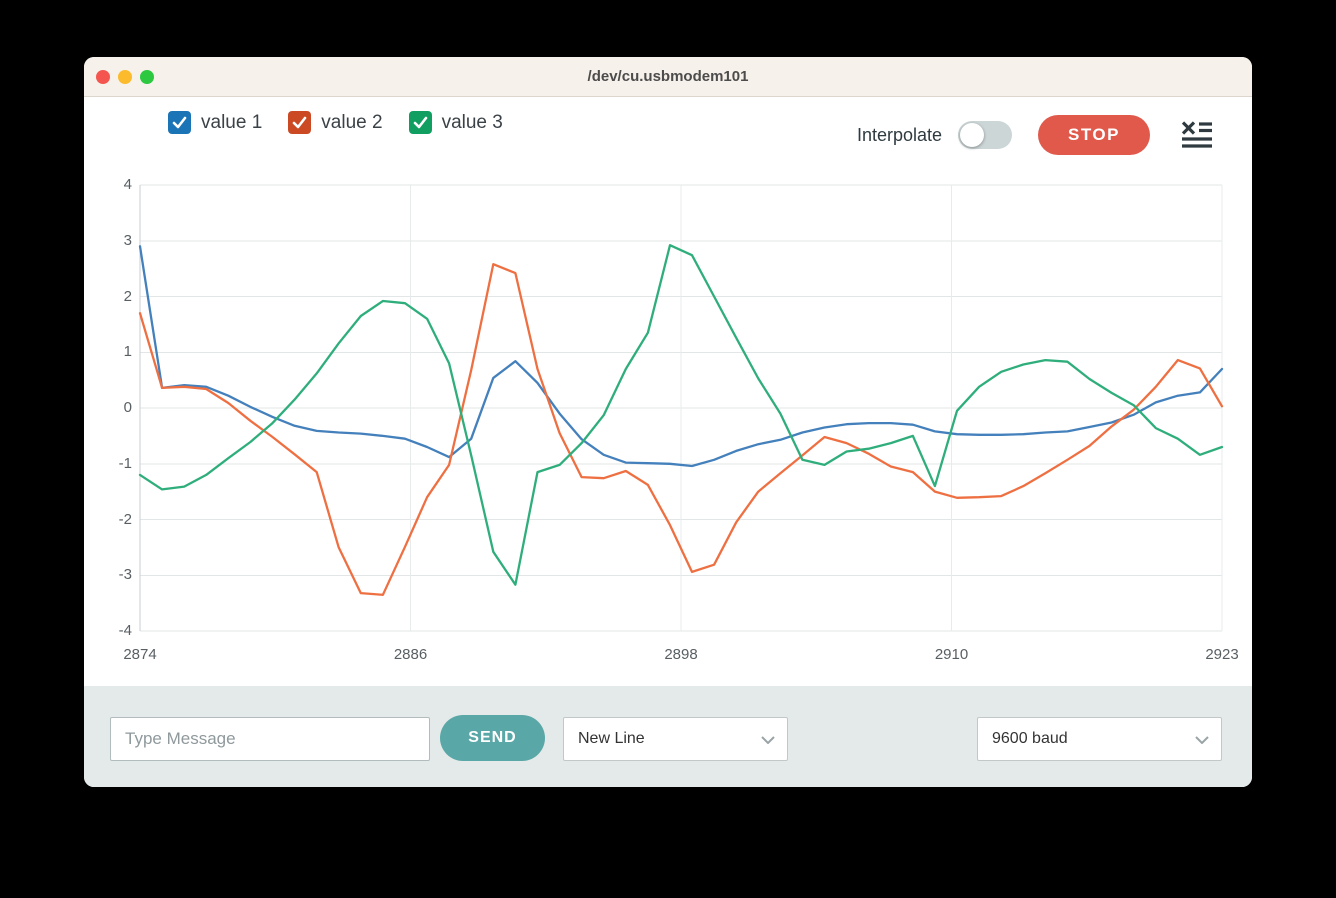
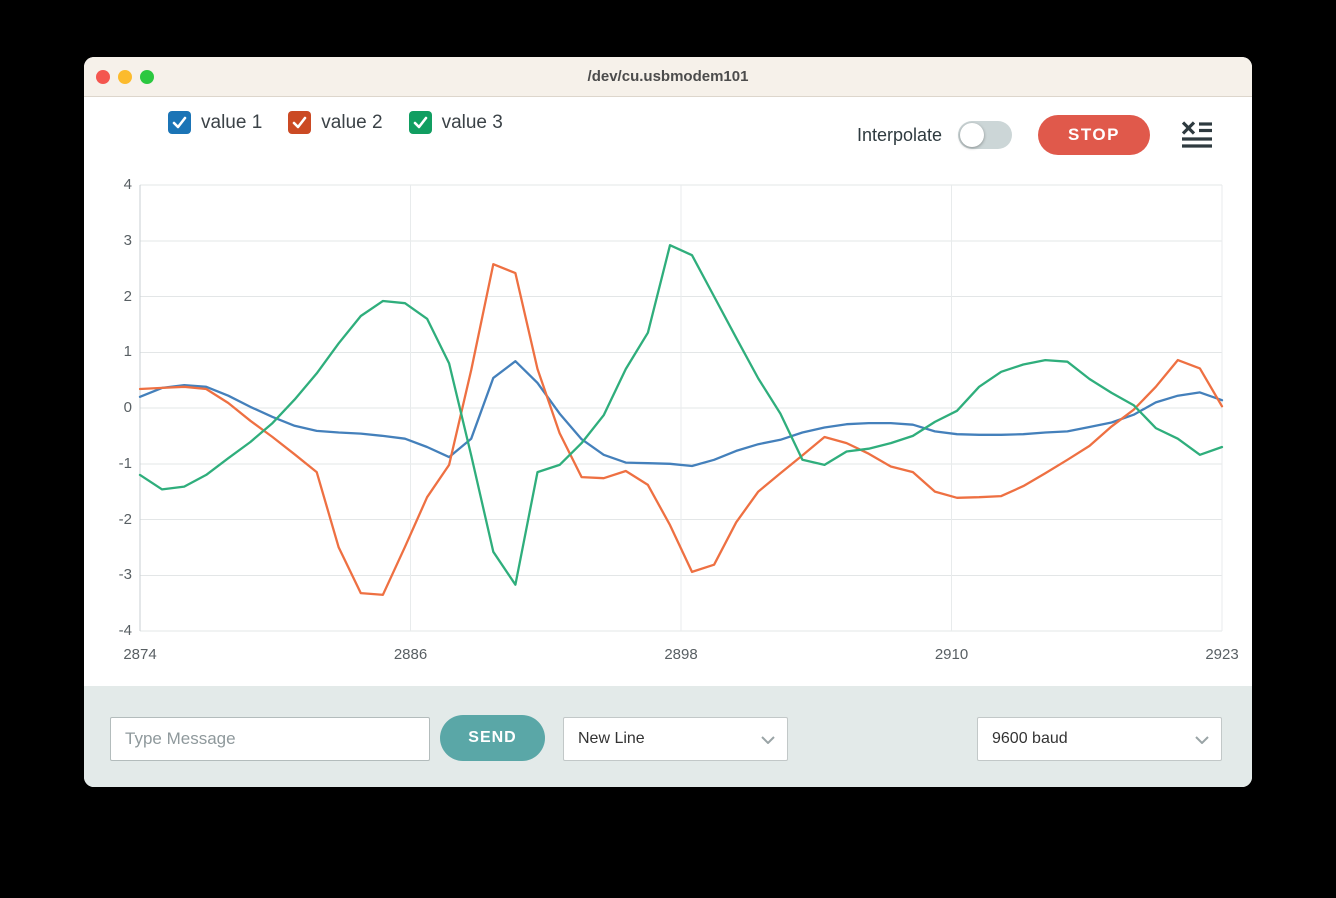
value 1/2874: 2.9 -> 0.2
value 2/2874: 1.7 -> 0.3
value 3/2910: -1.4 -> -0.2
value 1/2923: 0.7 -> 0.1
